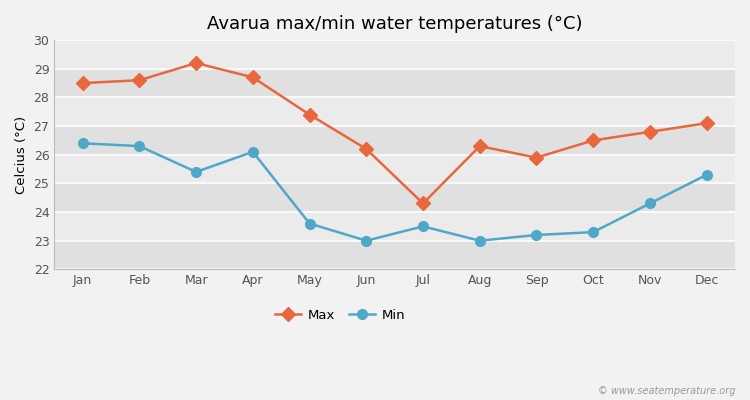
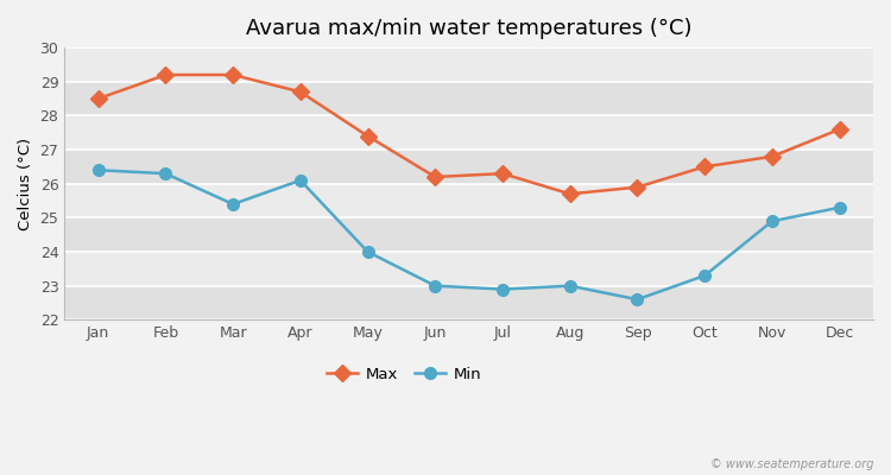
Max/Feb: 28.6 -> 29.2
Min/May: 23.6 -> 24.0
Max/Jul: 24.3 -> 26.3
Min/Jul: 23.5 -> 22.9
Max/Aug: 26.3 -> 25.7
Min/Sep: 23.2 -> 22.6
Min/Nov: 24.3 -> 24.9
Max/Dec: 27.1 -> 27.6
